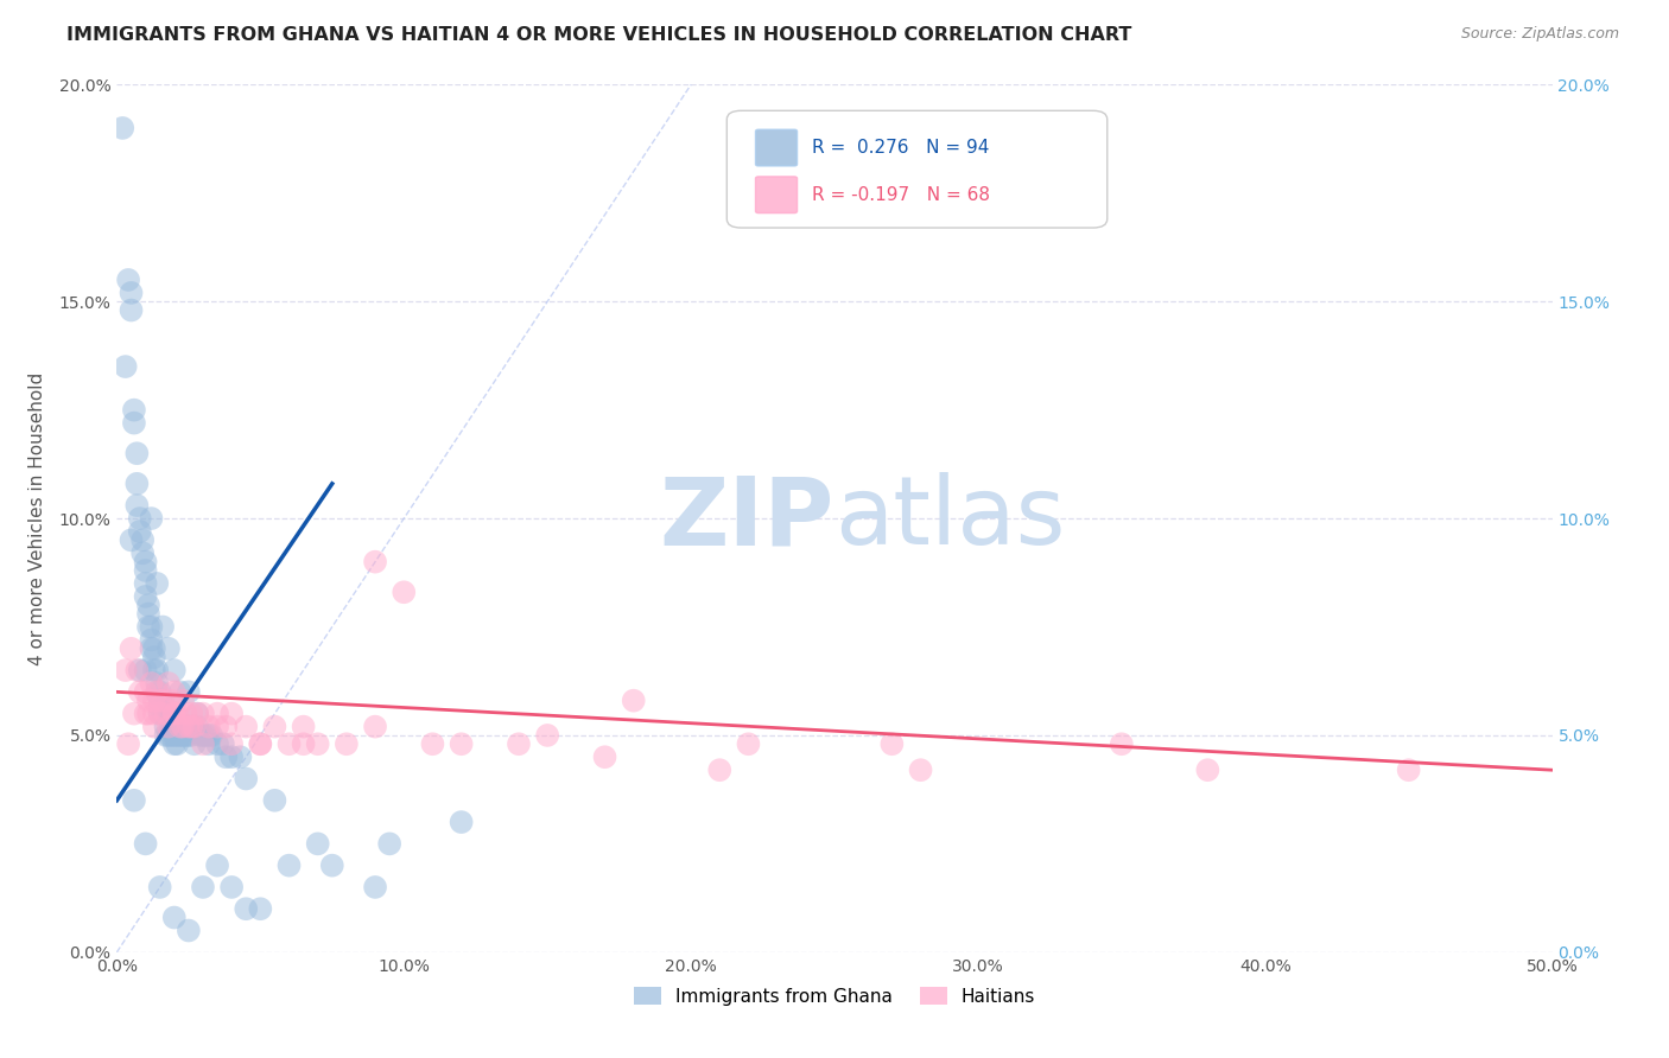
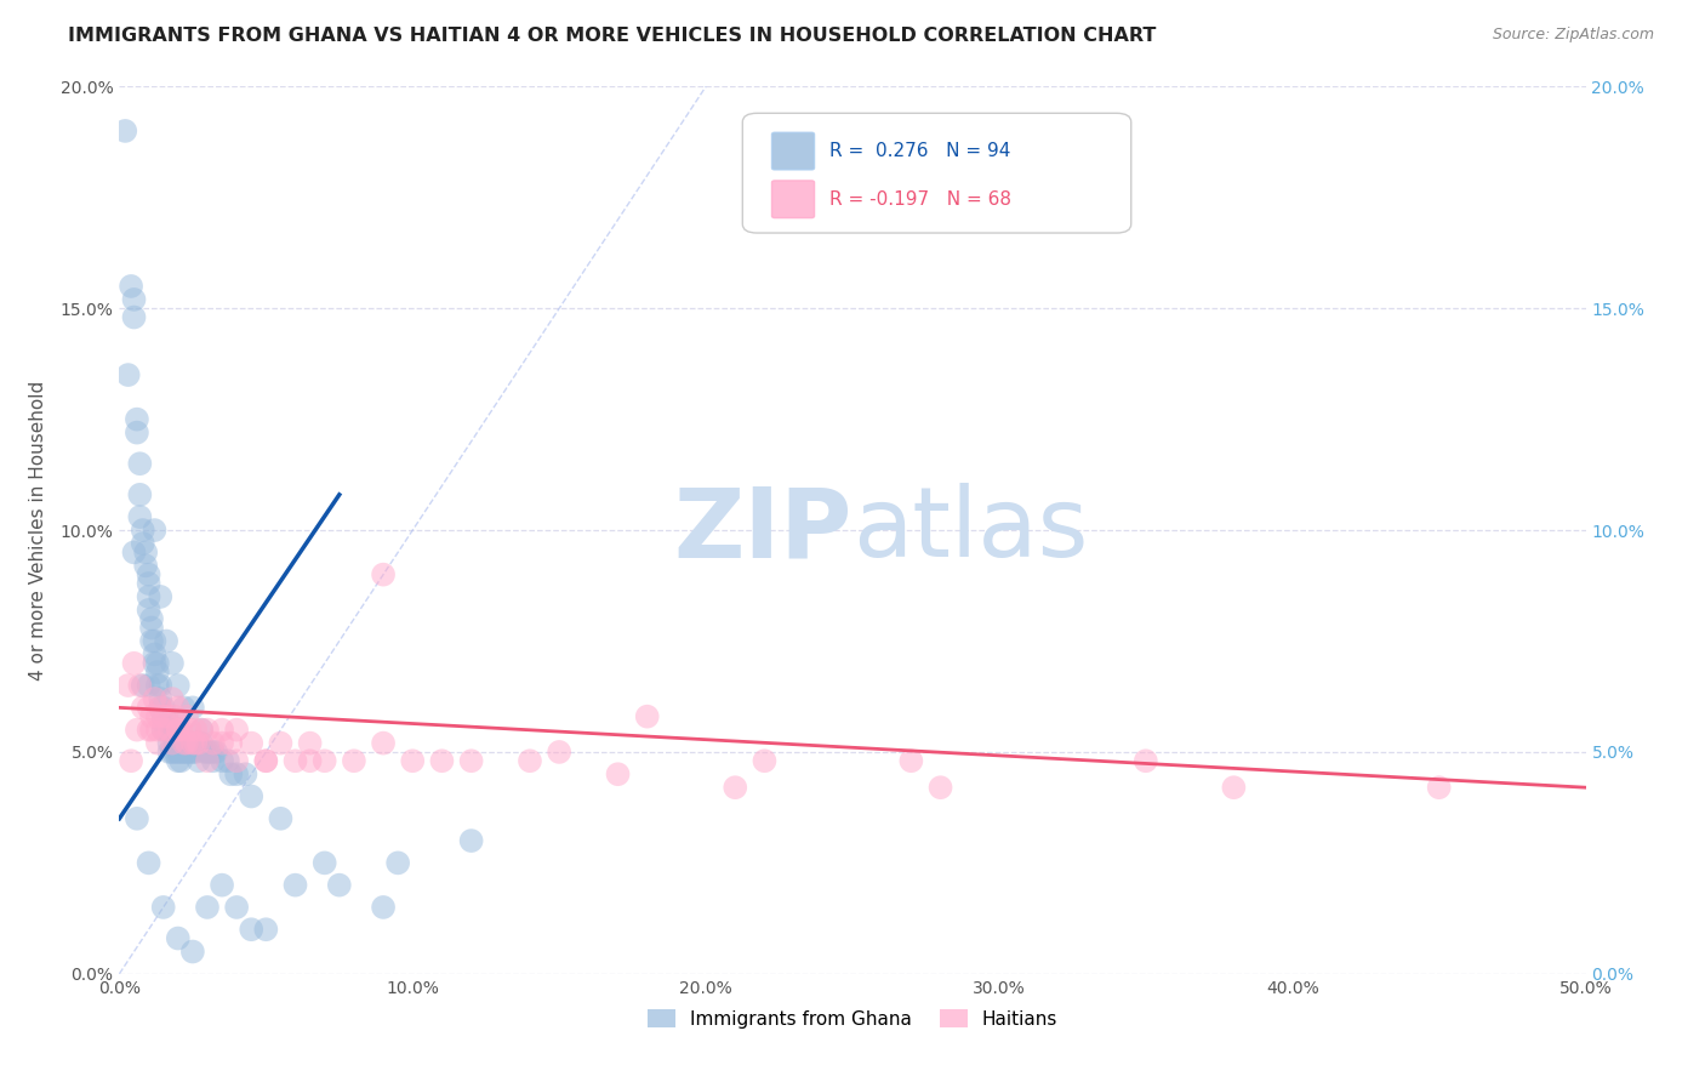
Haitians/10.0%: 8.3% -> 4.8%
